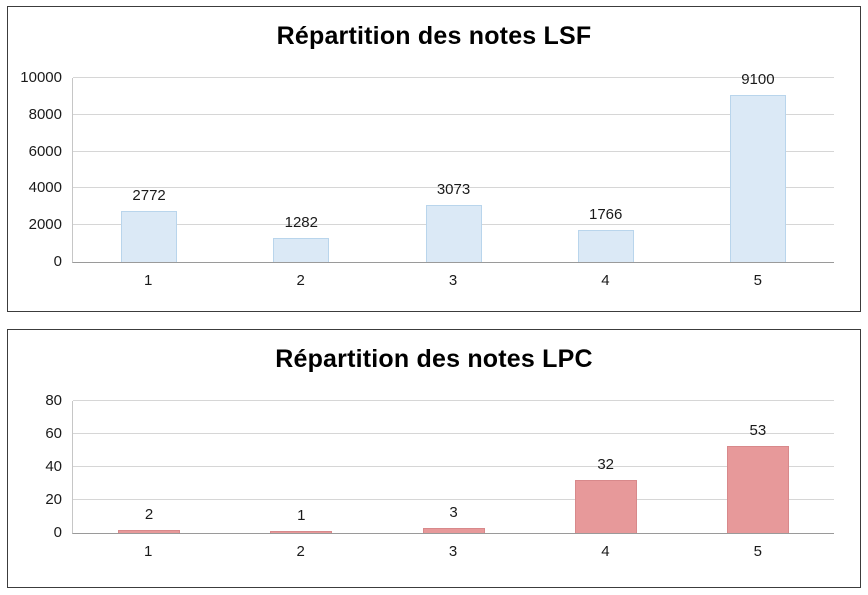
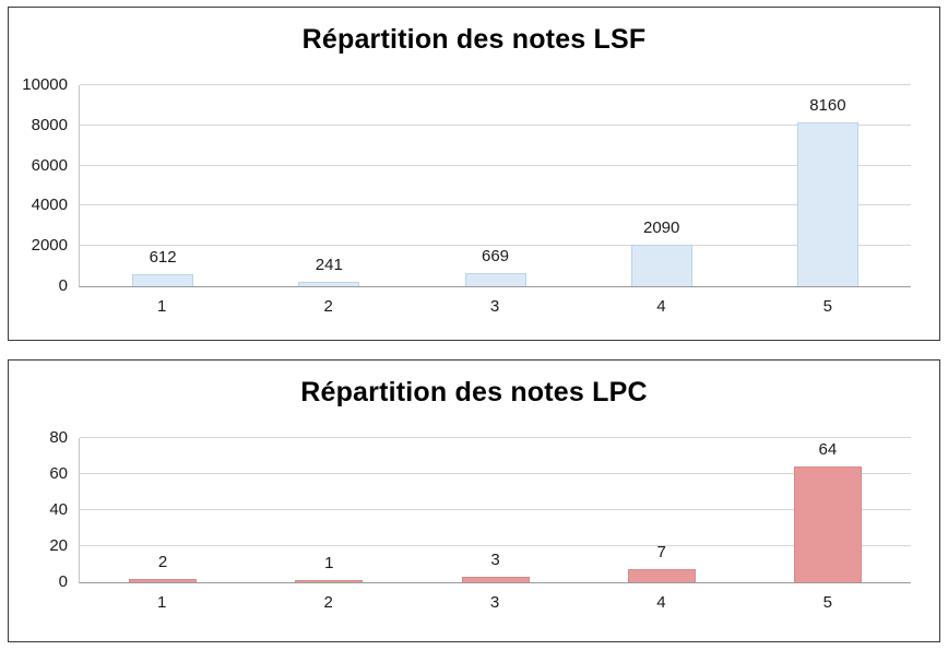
Répartition des notes LSF/1: 2772 -> 612
Répartition des notes LSF/2: 1282 -> 241
Répartition des notes LSF/3: 3073 -> 669
Répartition des notes LSF/4: 1766 -> 2090
Répartition des notes LSF/5: 9100 -> 8160
Répartition des notes LPC/4: 32 -> 7
Répartition des notes LPC/5: 53 -> 64
